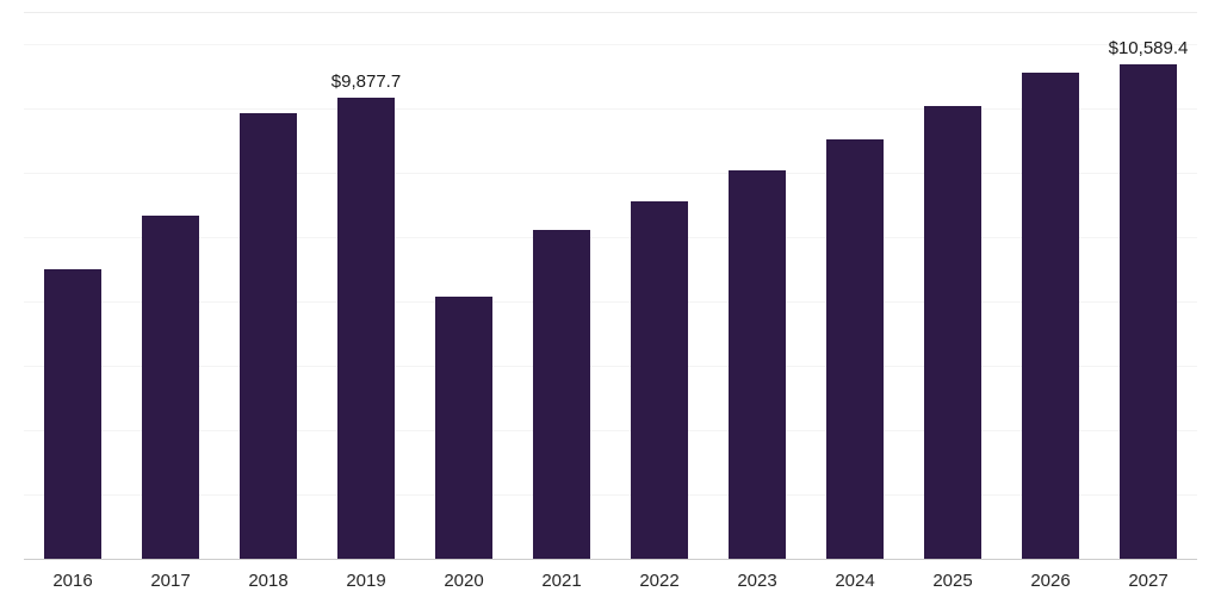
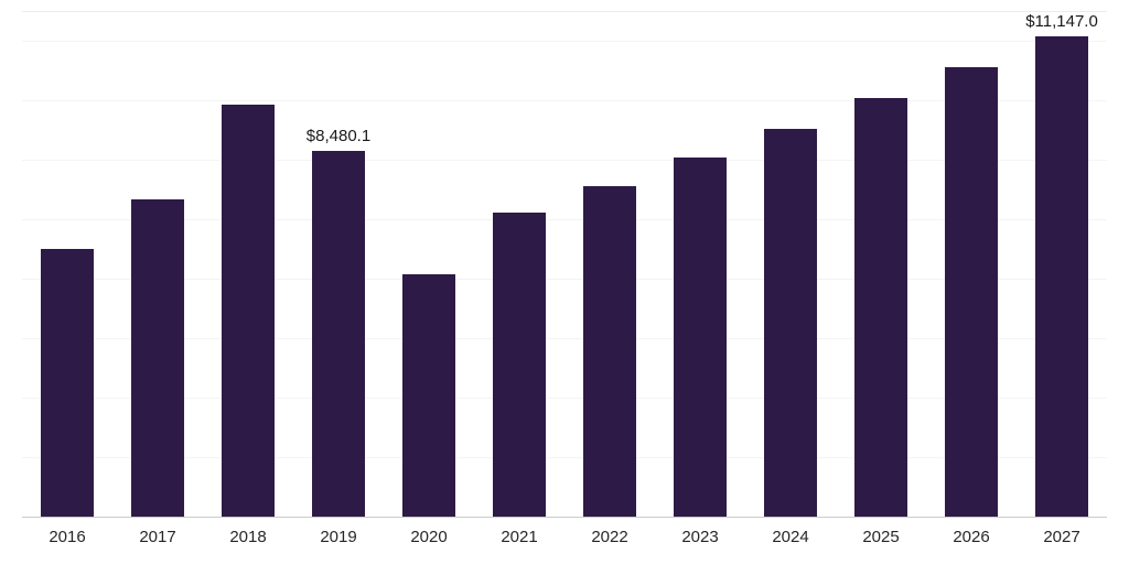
2019: $9,877.7 -> $8,480.1
2027: $10,589.4 -> $11,147.0
